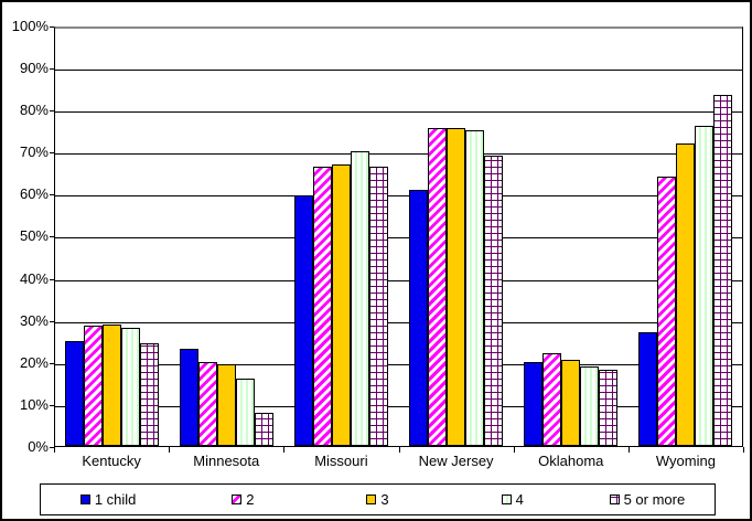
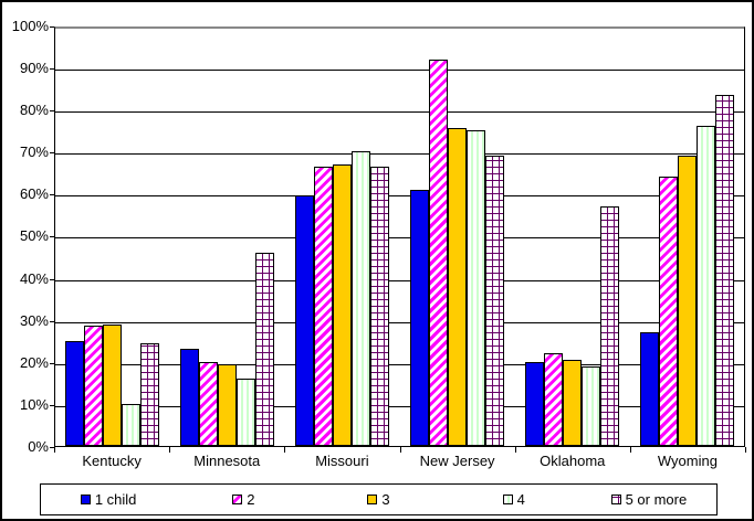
4/Kentucky: 28% -> 10%
5 or more/Minnesota: 8% -> 46%
2/New Jersey: 76% -> 92%
5 or more/Oklahoma: 18% -> 57%
3/Wyoming: 72% -> 69%
